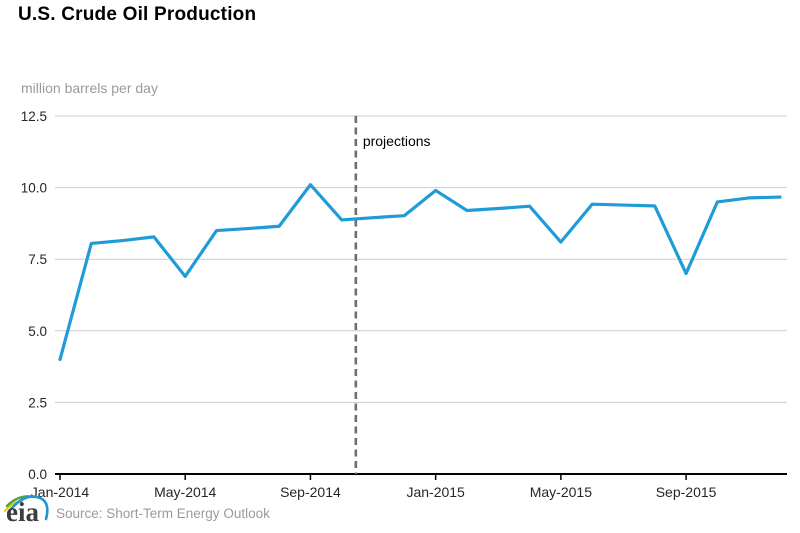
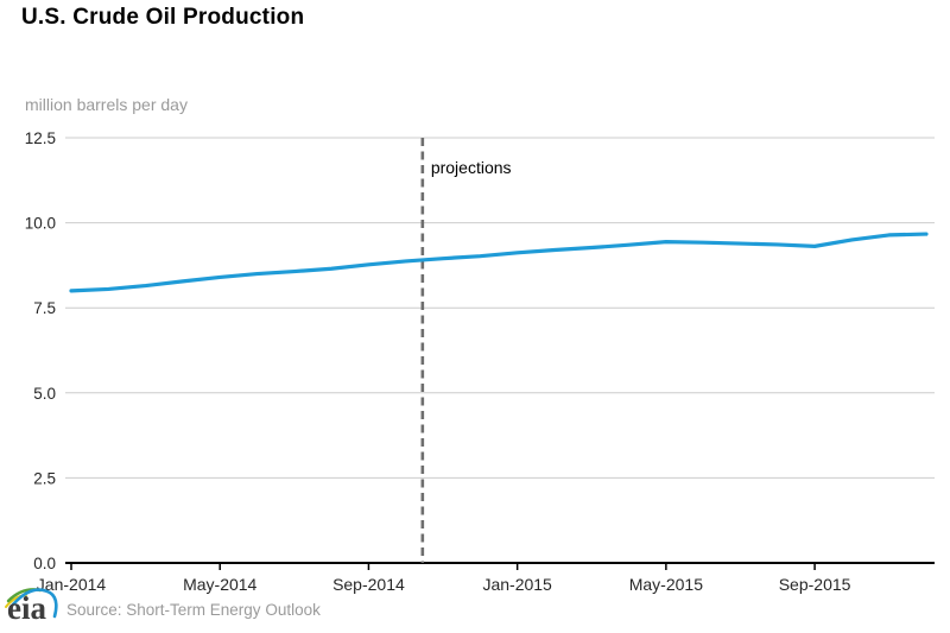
Jan-2014: 4.0 -> 8.0
May-2014: 6.9 -> 8.4
Sep-2014: 10.1 -> 8.8
Jan-2015: 9.9 -> 9.1
May-2015: 8.1 -> 9.4
Sep-2015: 7.0 -> 9.3
